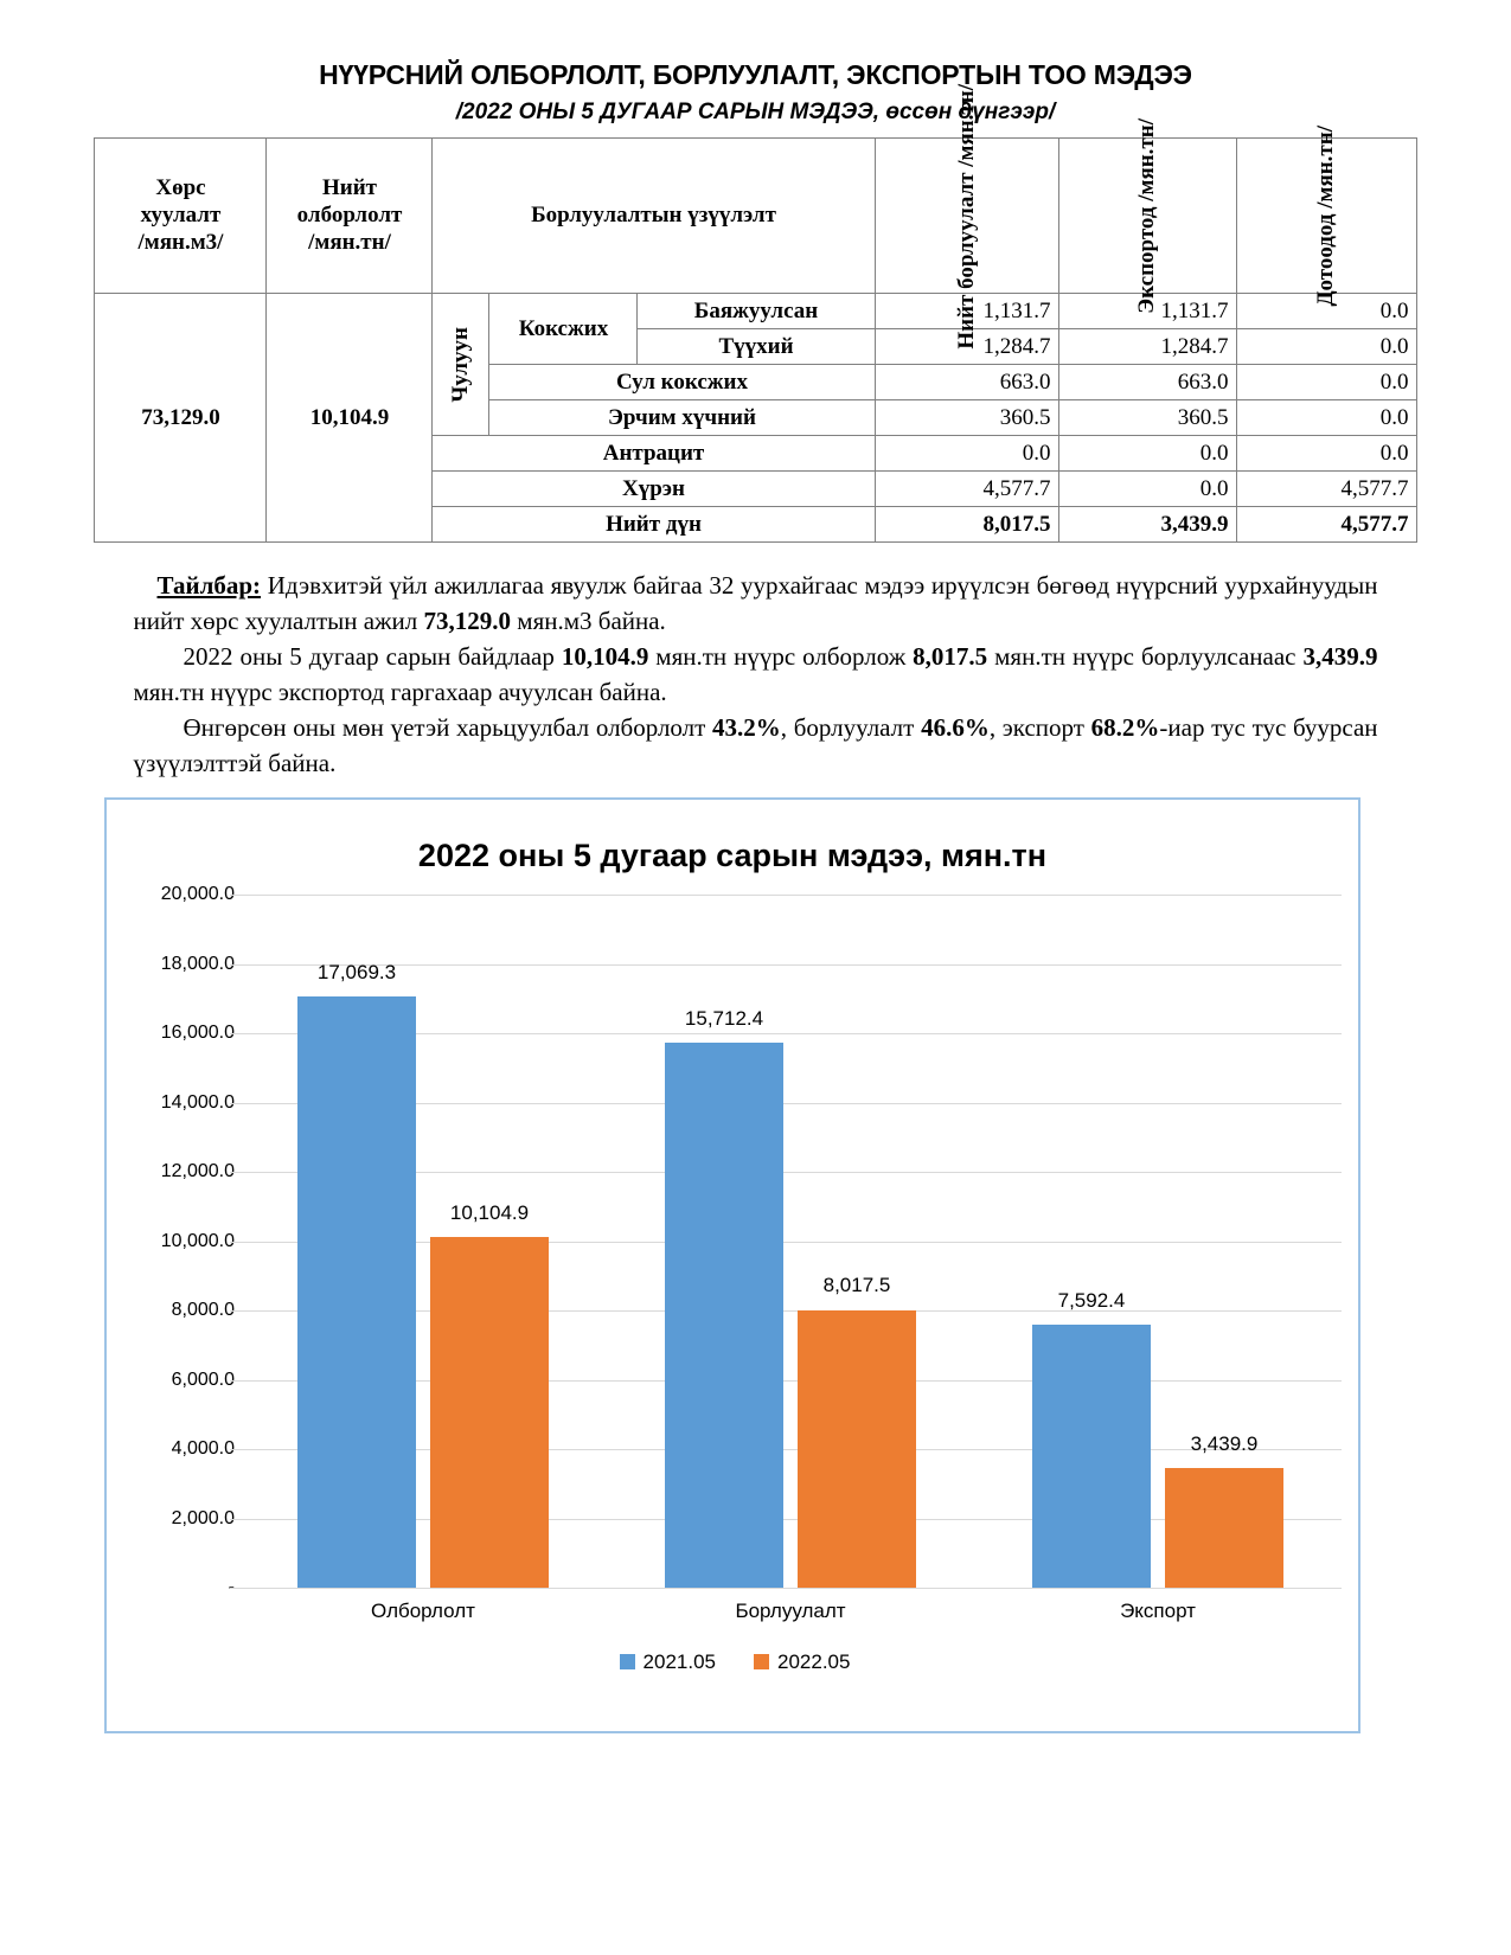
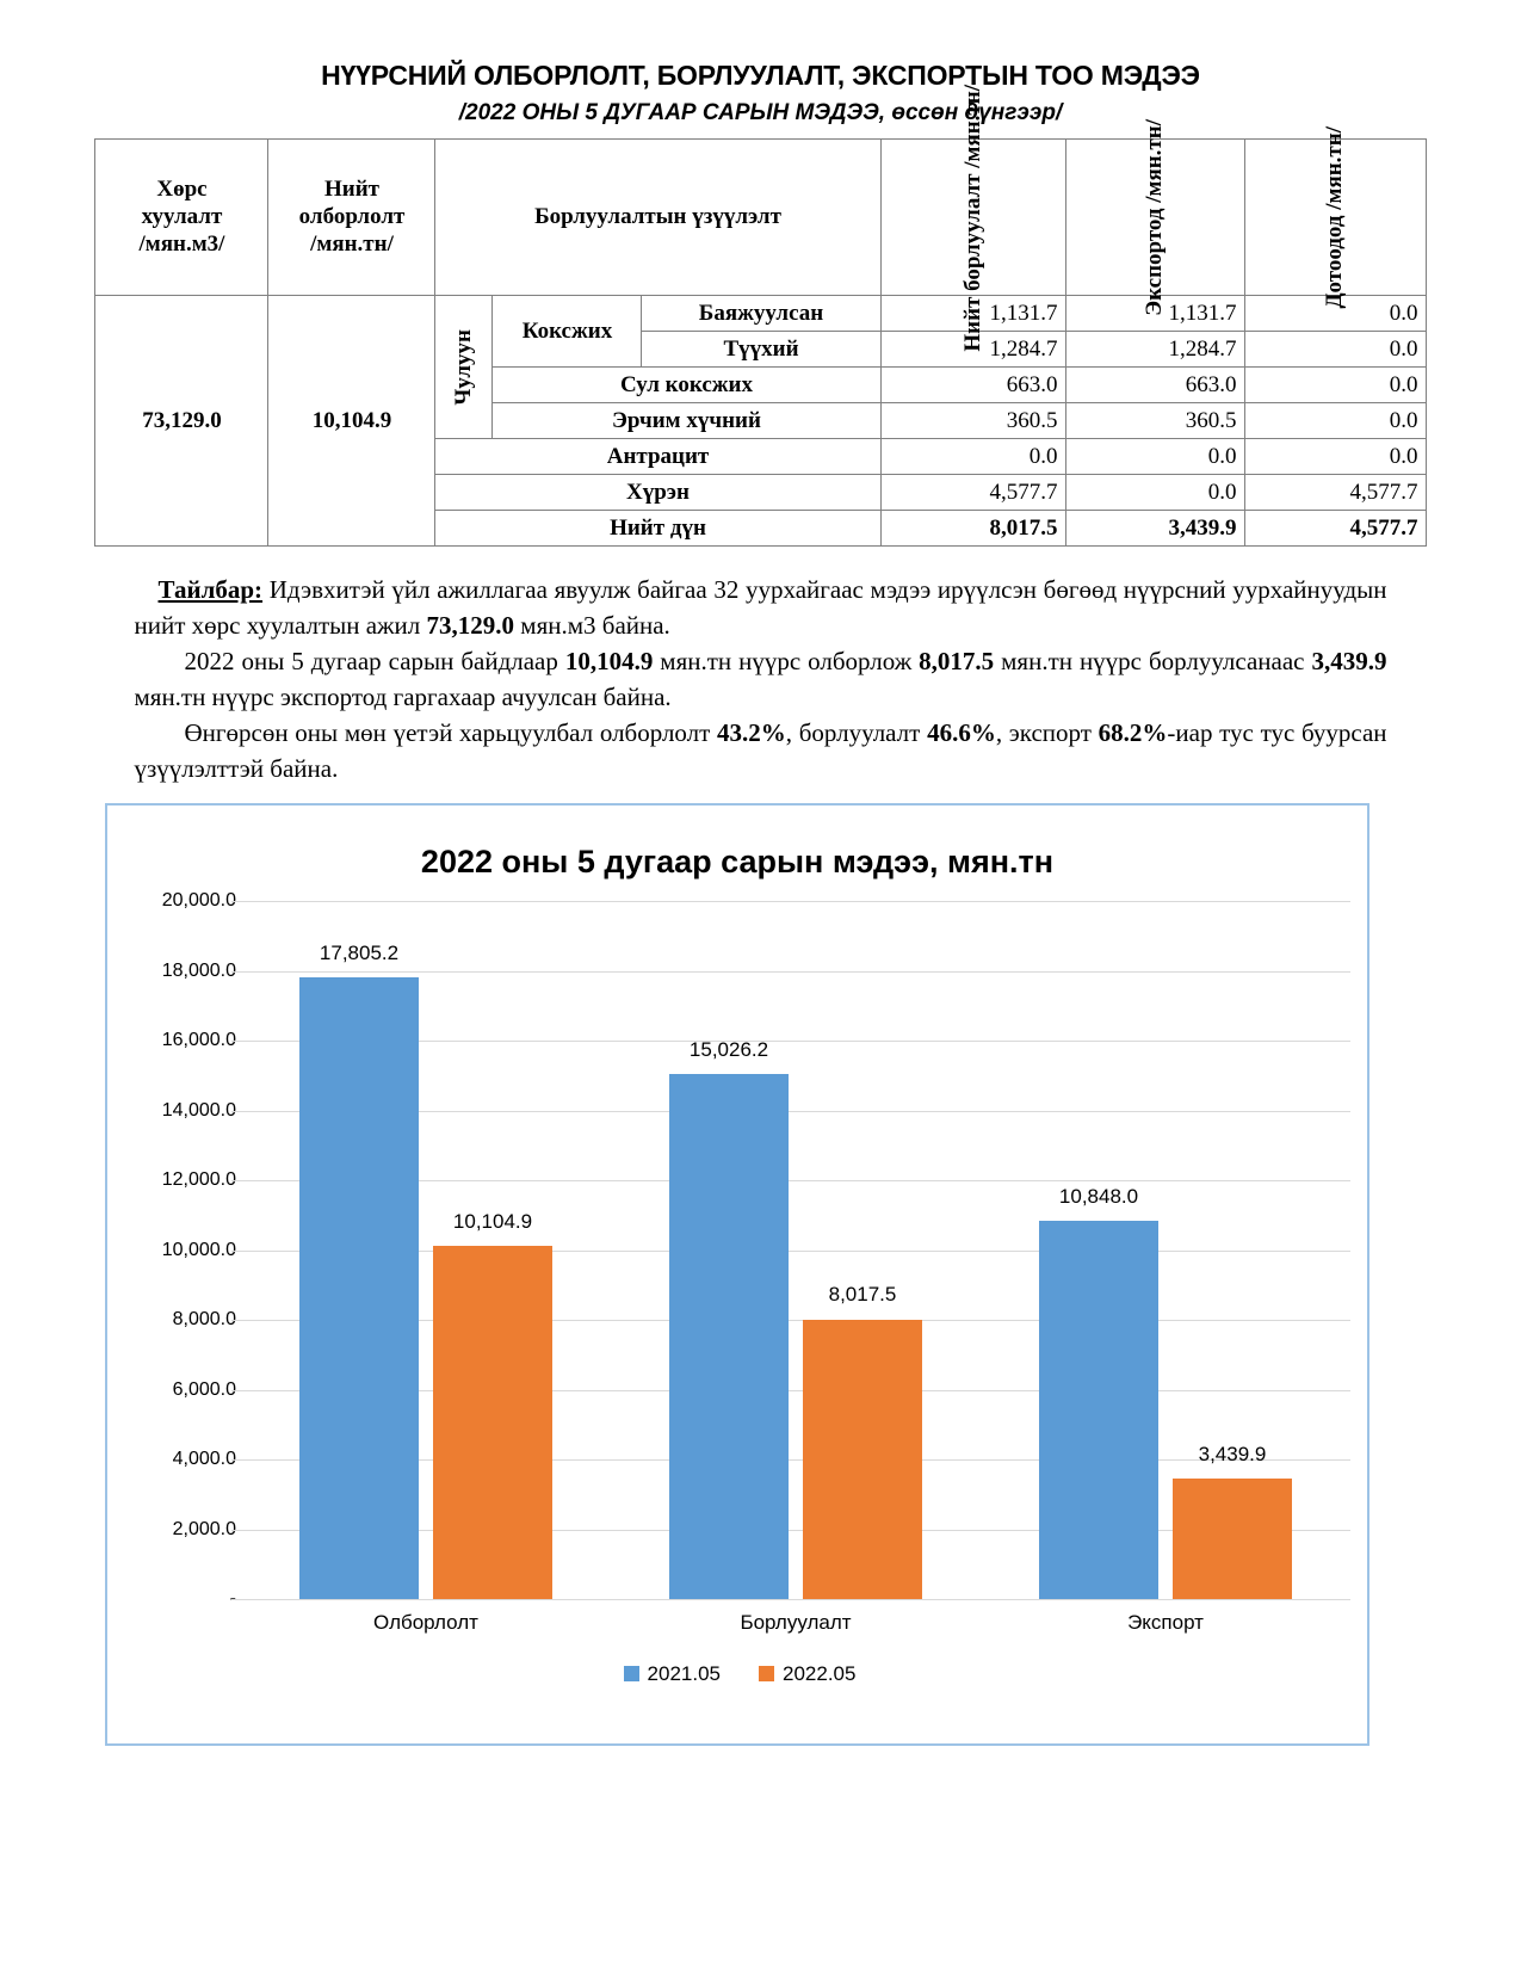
2021.05/Олборлолт: 17,069.3 -> 17,805.2
2021.05/Борлуулалт: 15,712.4 -> 15,026.2
2021.05/Экспорт: 7,592.4 -> 10,848.0
